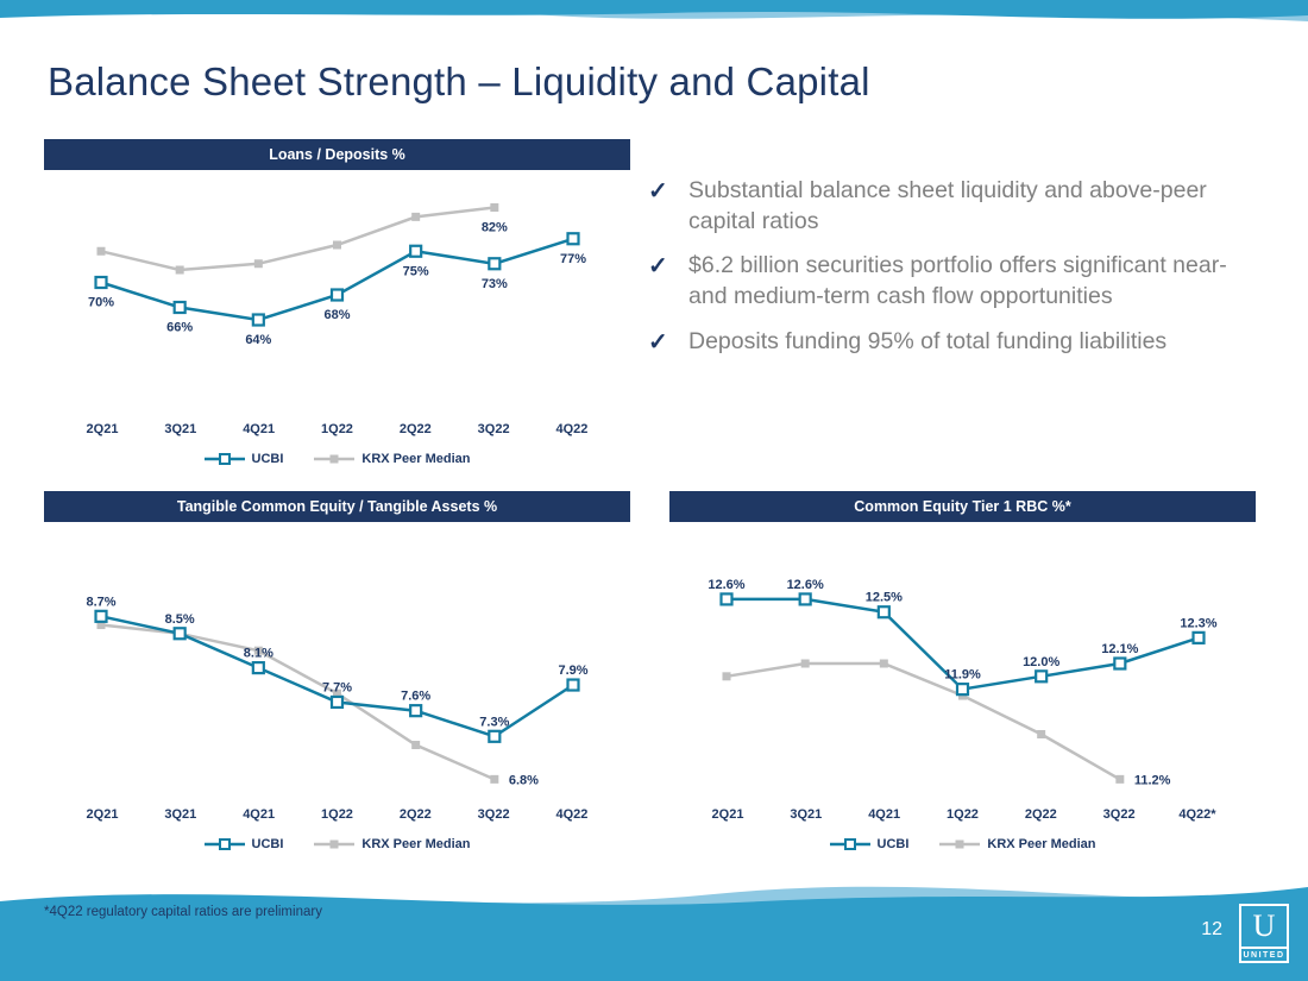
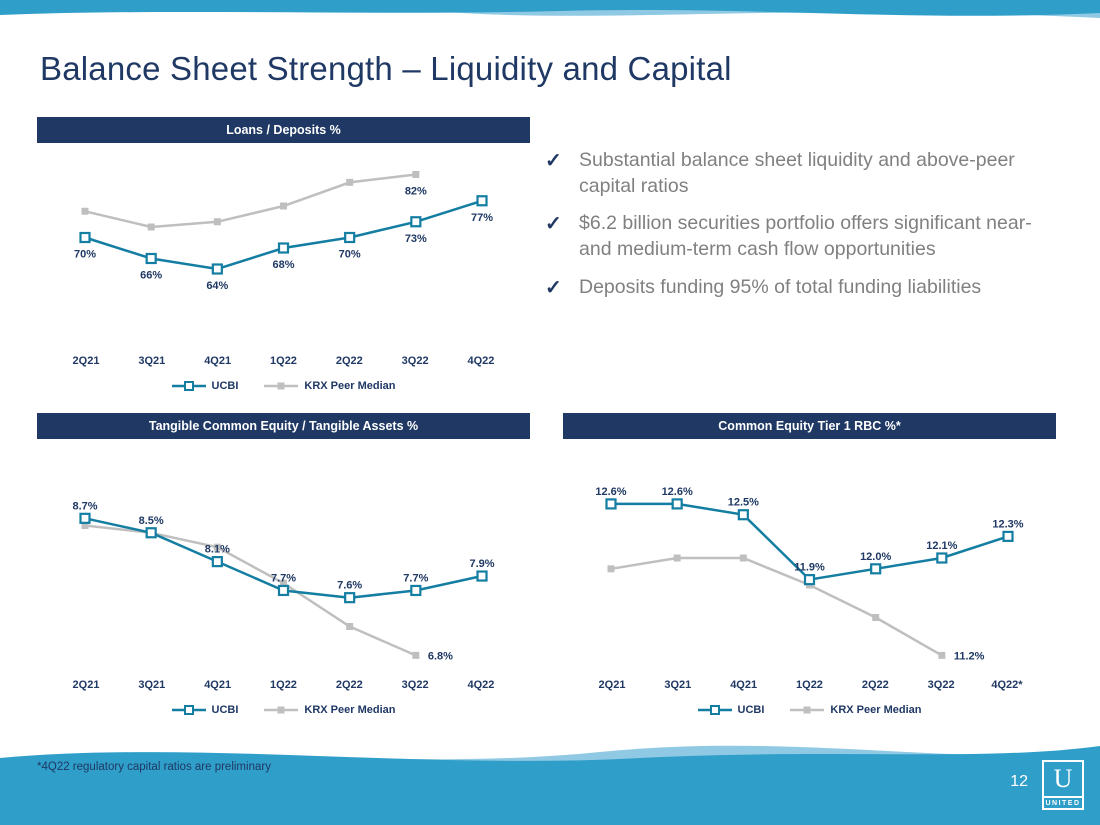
Loans / Deposits %/UCBI/2Q22: 75% -> 70%
Tangible Common Equity / Tangible Assets %/UCBI/3Q22: 7.3% -> 7.7%
